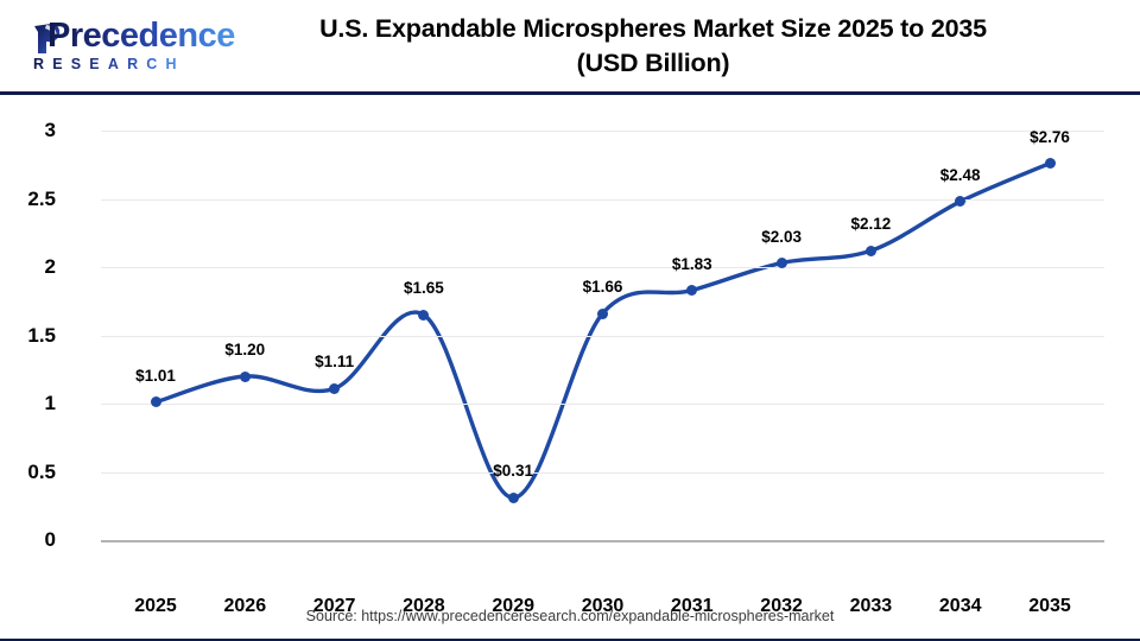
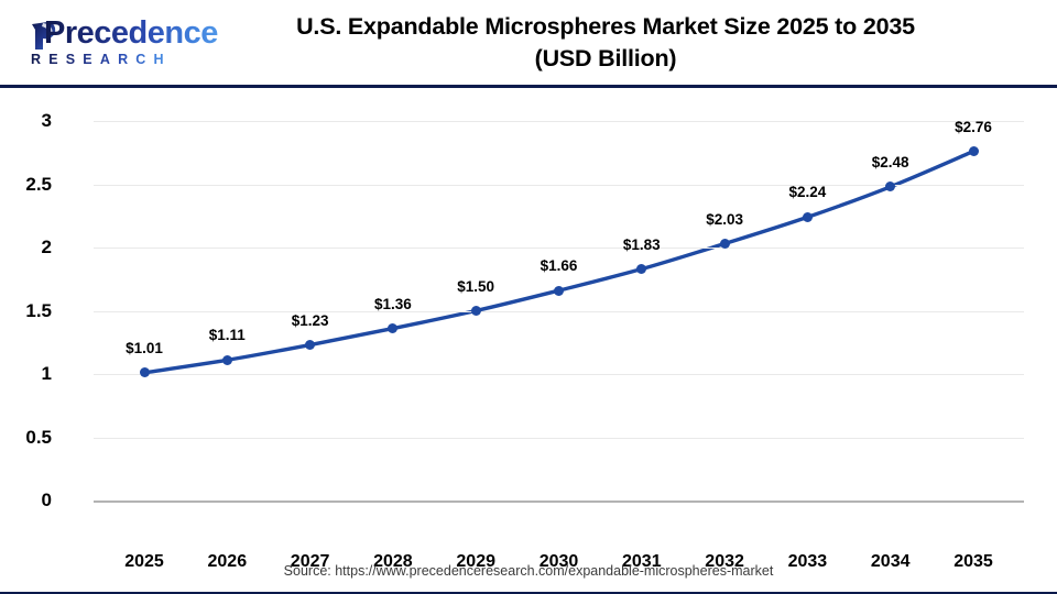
2026: $1.20 -> $1.11
2027: $1.11 -> $1.23
2028: $1.65 -> $1.36
2029: $0.31 -> $1.50
2033: $2.12 -> $2.24
